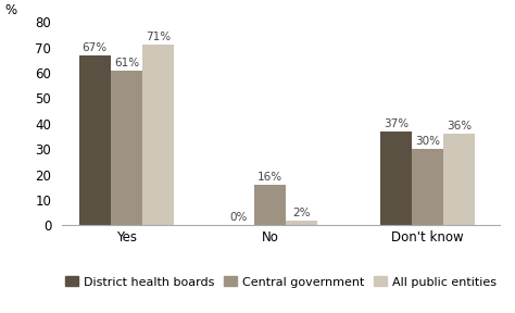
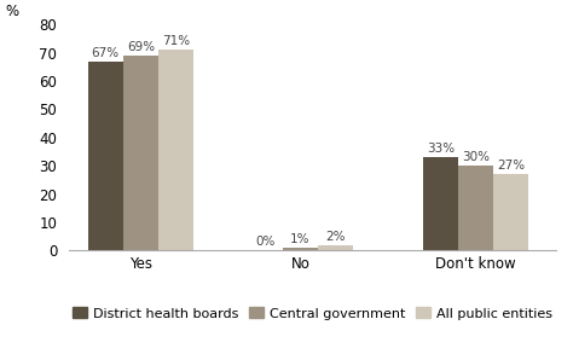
Central government/Yes: 61% -> 69%
Central government/No: 16% -> 1%
District health boards/Don't know: 37% -> 33%
All public entities/Don't know: 36% -> 27%
